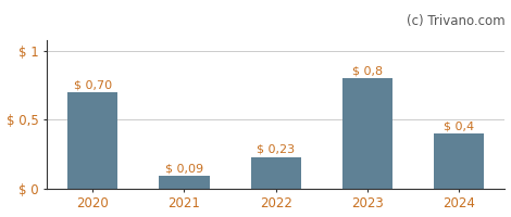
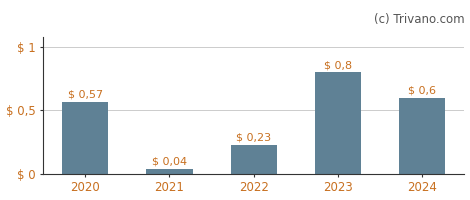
2020: 0,70 -> 0,57
2021: 0,09 -> 0,04
2024: 0,4 -> 0,6
